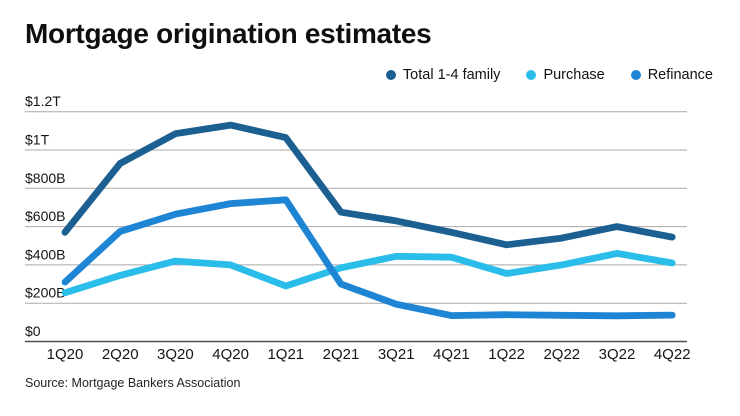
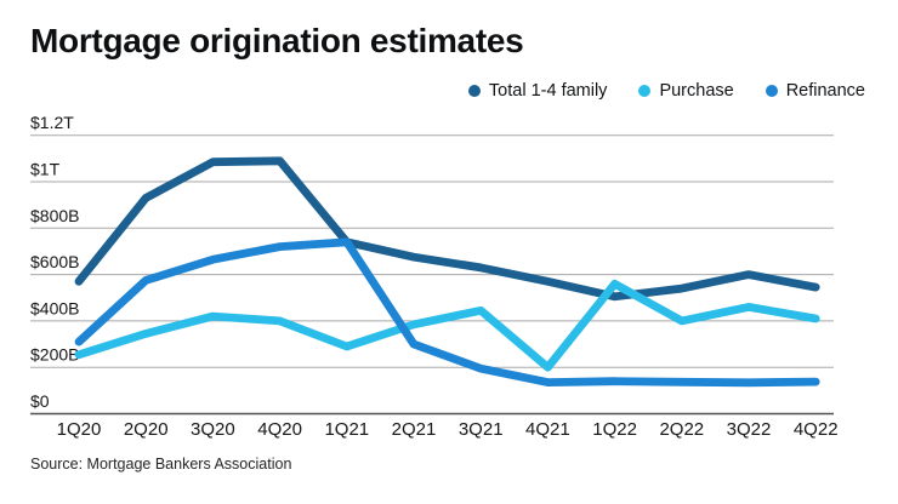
Total 1-4 family/4Q20: $1130B -> $1090B
Total 1-4 family/1Q21: $1060B -> $740B
Purchase/4Q21: $440B -> $200B
Purchase/1Q22: $360B -> $560B
